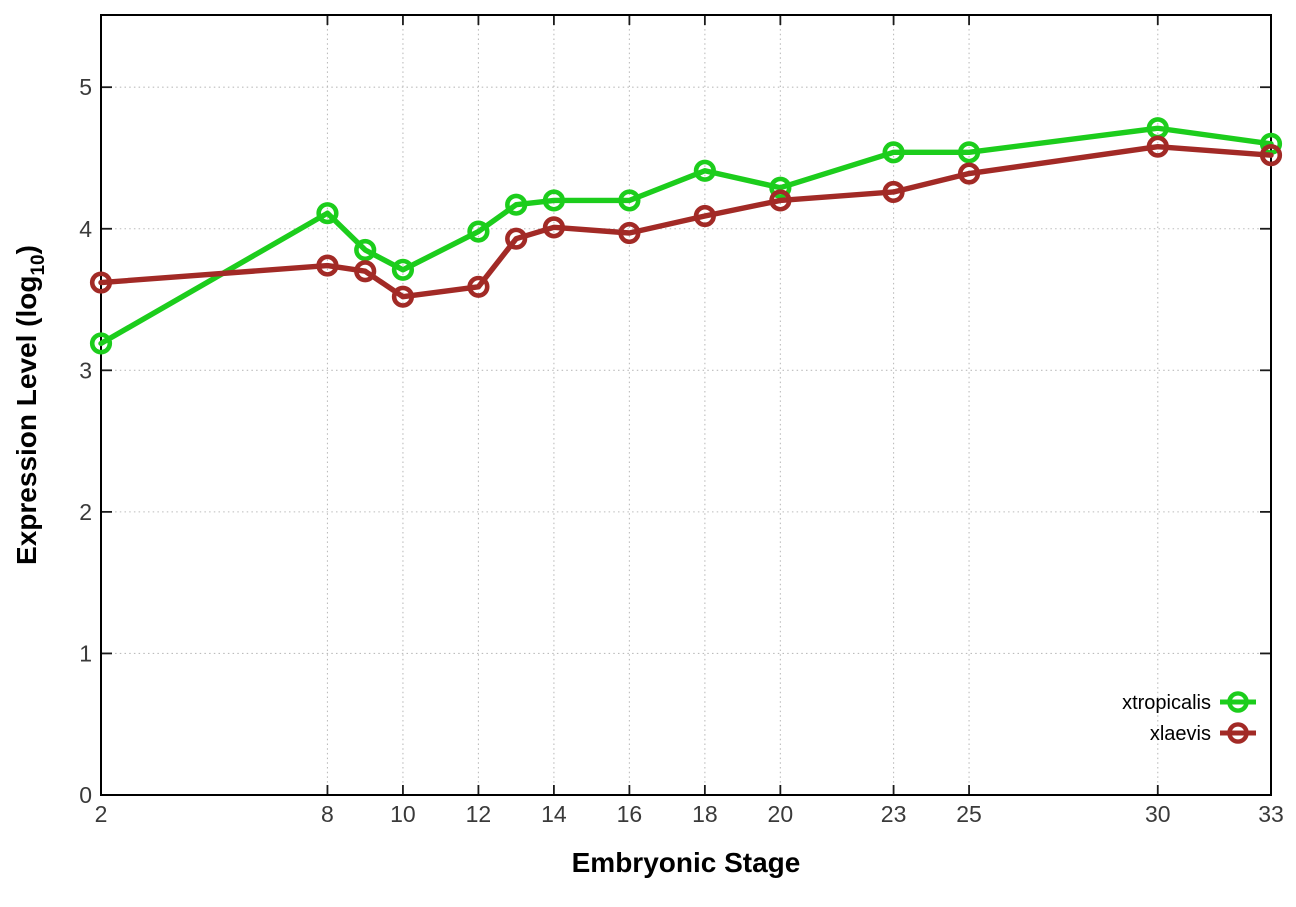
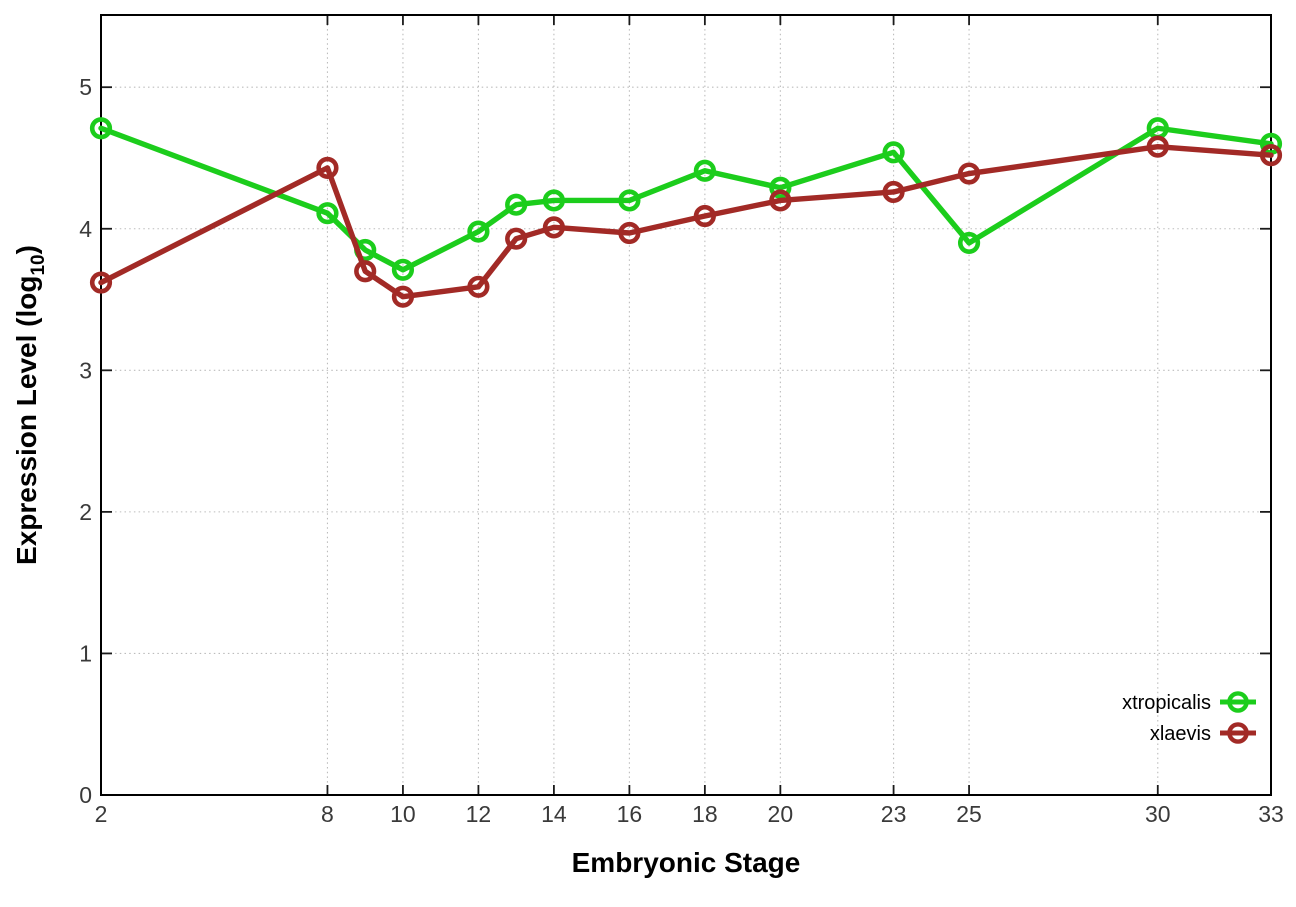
xtropicalis/2: 3.19 -> 4.71
xlaevis/8: 3.74 -> 4.43
xtropicalis/25: 4.54 -> 3.90
